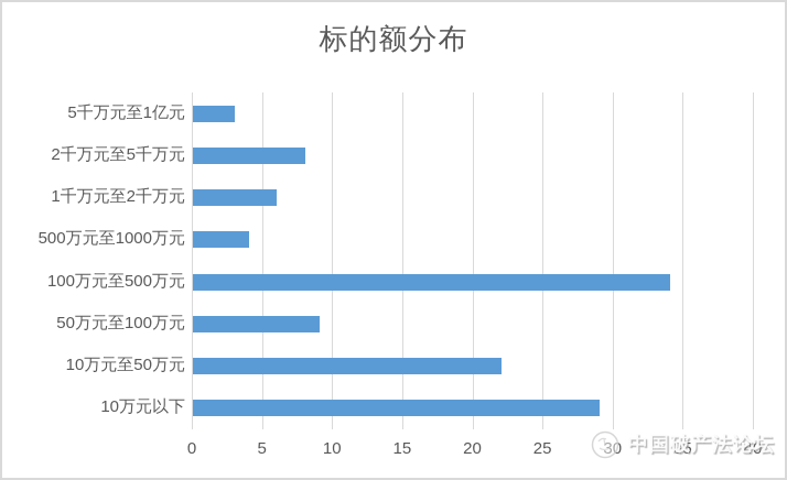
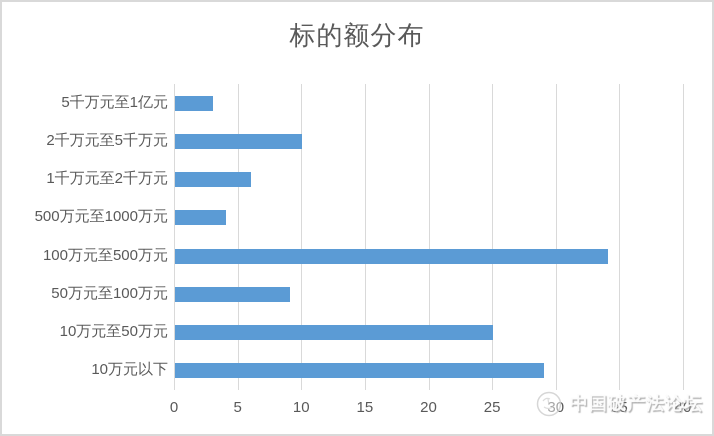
2千万元至5千万元: 8 -> 10
10万元至50万元: 22 -> 25
